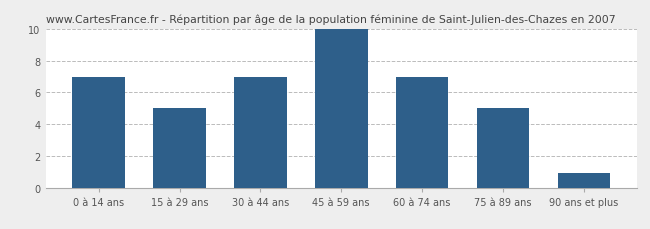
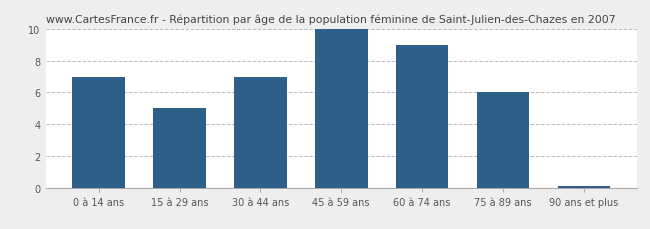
60 à 74 ans: 7.0 -> 9.0
75 à 89 ans: 5.0 -> 6.0
90 ans et plus: 0.9 -> 0.1
